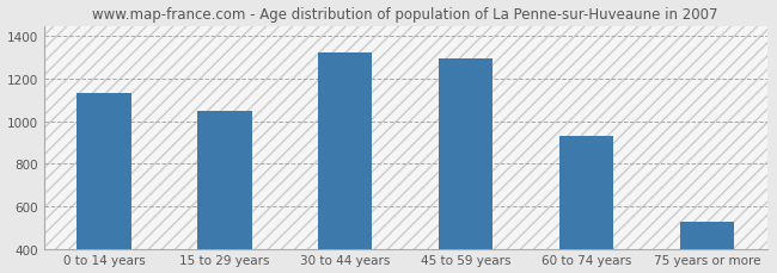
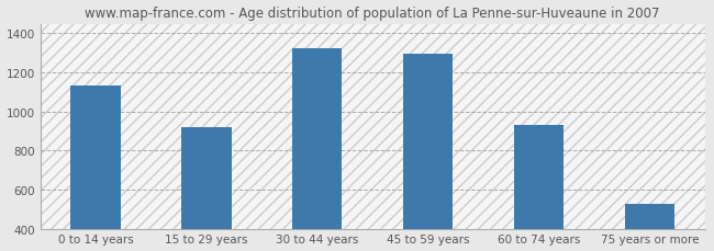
15 to 29 years: 1050 -> 920
